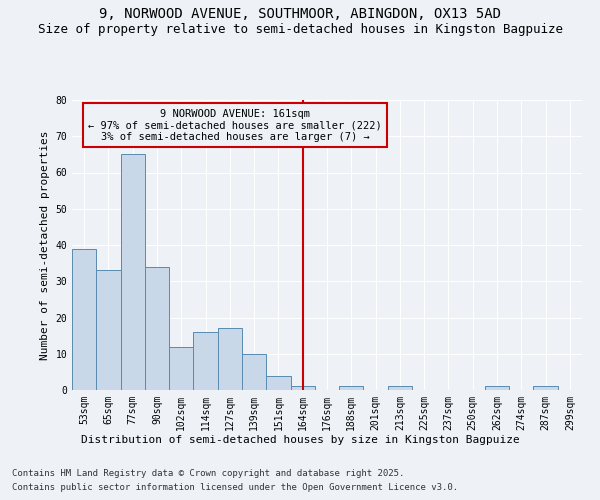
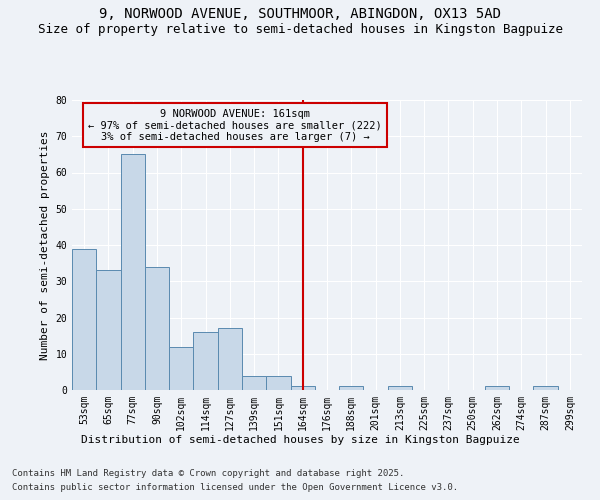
139sqm: 10 -> 4
